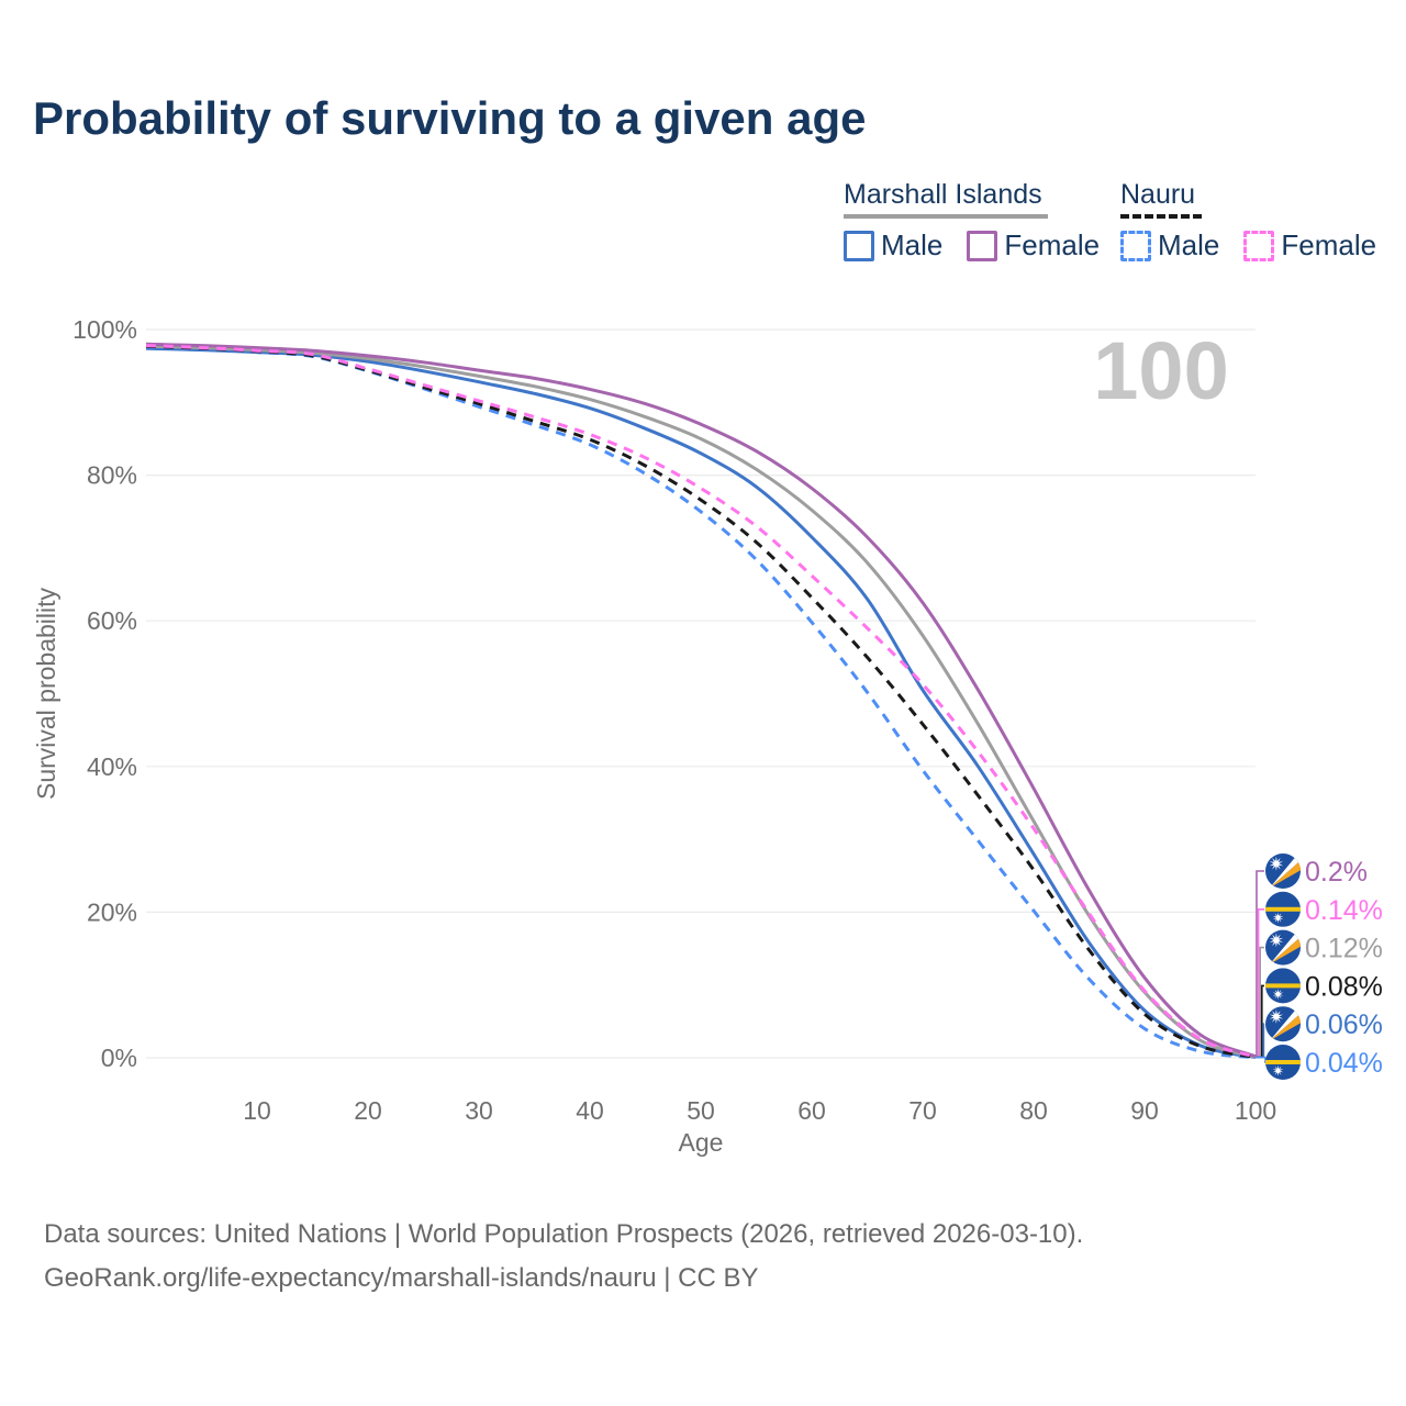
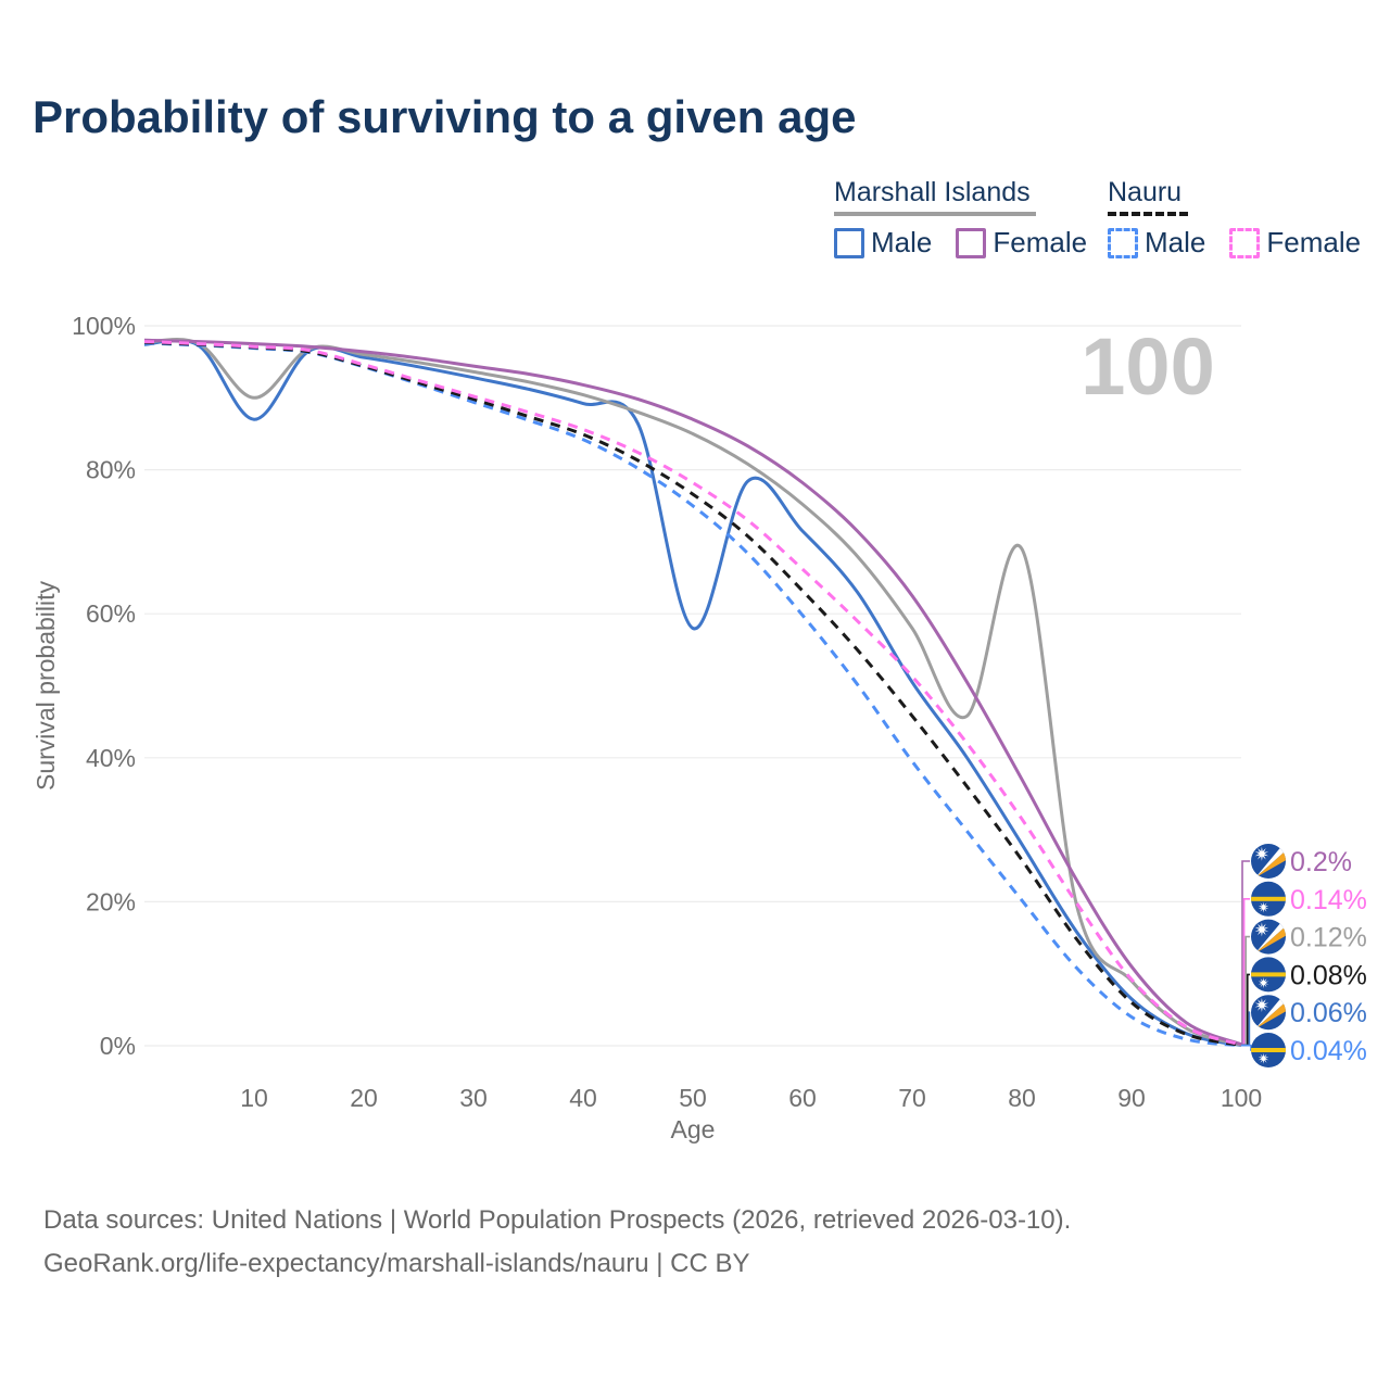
Marshall Islands Male/10: 97% -> 87%
Marshall Islands/10: 97% -> 90%
Marshall Islands Male/50: 83% -> 58%
Marshall Islands/80: 32% -> 69%
